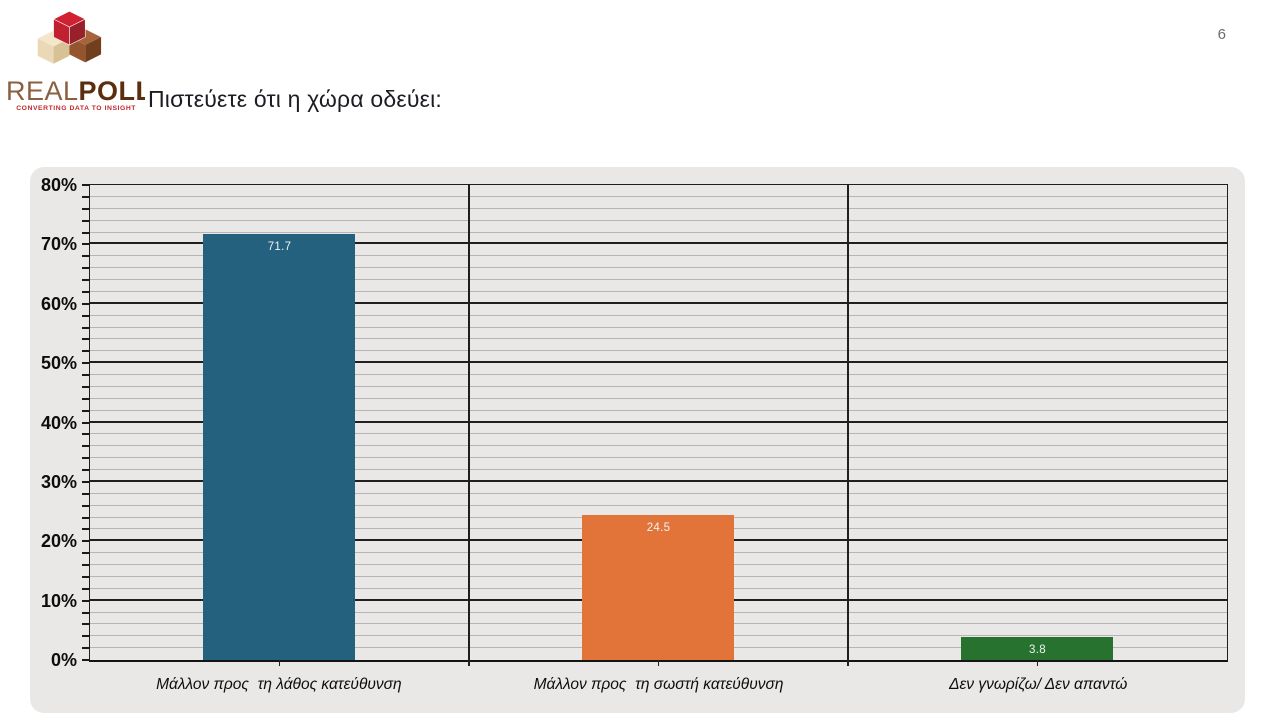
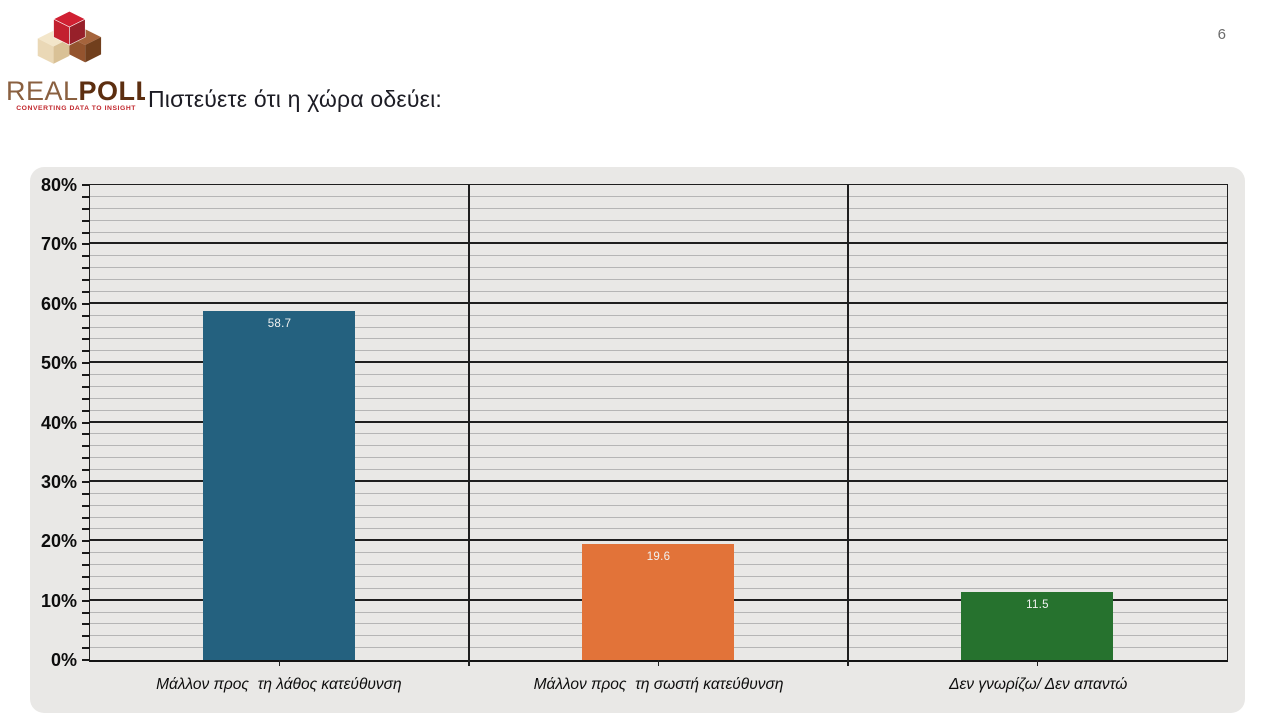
Μάλλον προς τη λάθος κατεύθυνση: 71.7 -> 58.7
Μάλλον προς τη σωστή κατεύθυνση: 24.5 -> 19.6
Δεν γνωρίζω/ Δεν απαντώ: 3.8 -> 11.5
